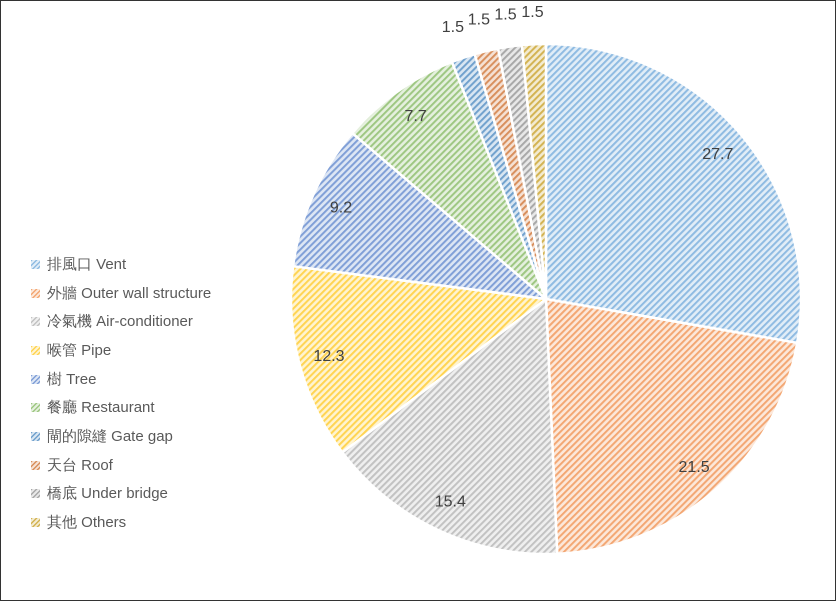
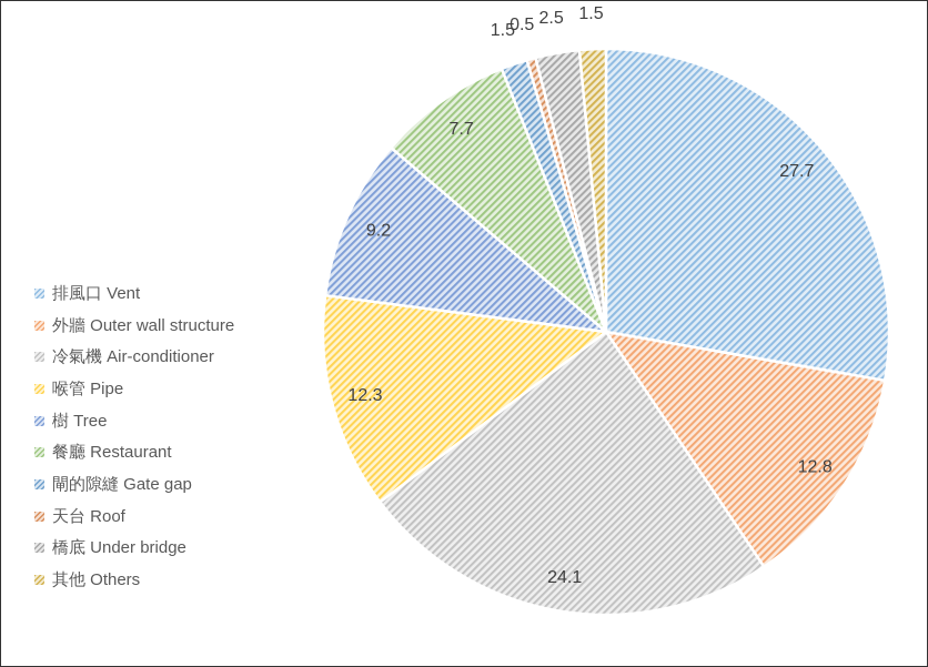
外牆 Outer wall structure: 21.5 -> 12.8
冷氣機 Air-conditioner: 15.4 -> 24.1
天台 Roof: 1.5 -> 0.5
橋底 Under bridge: 1.5 -> 2.5
